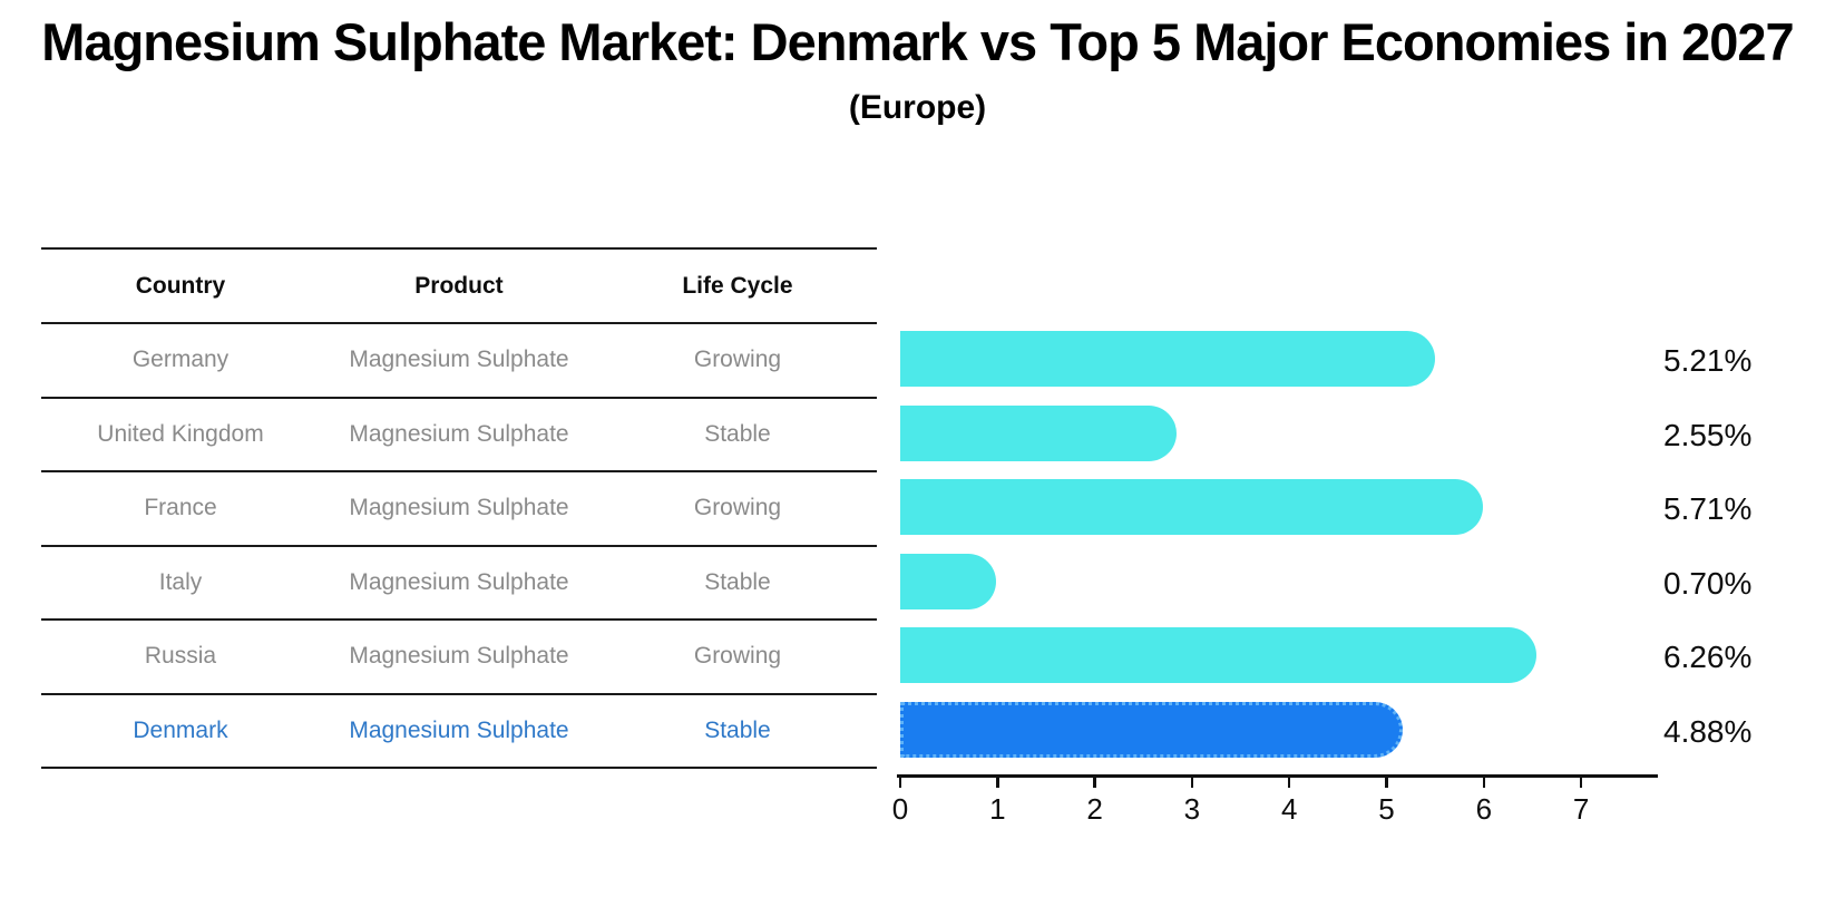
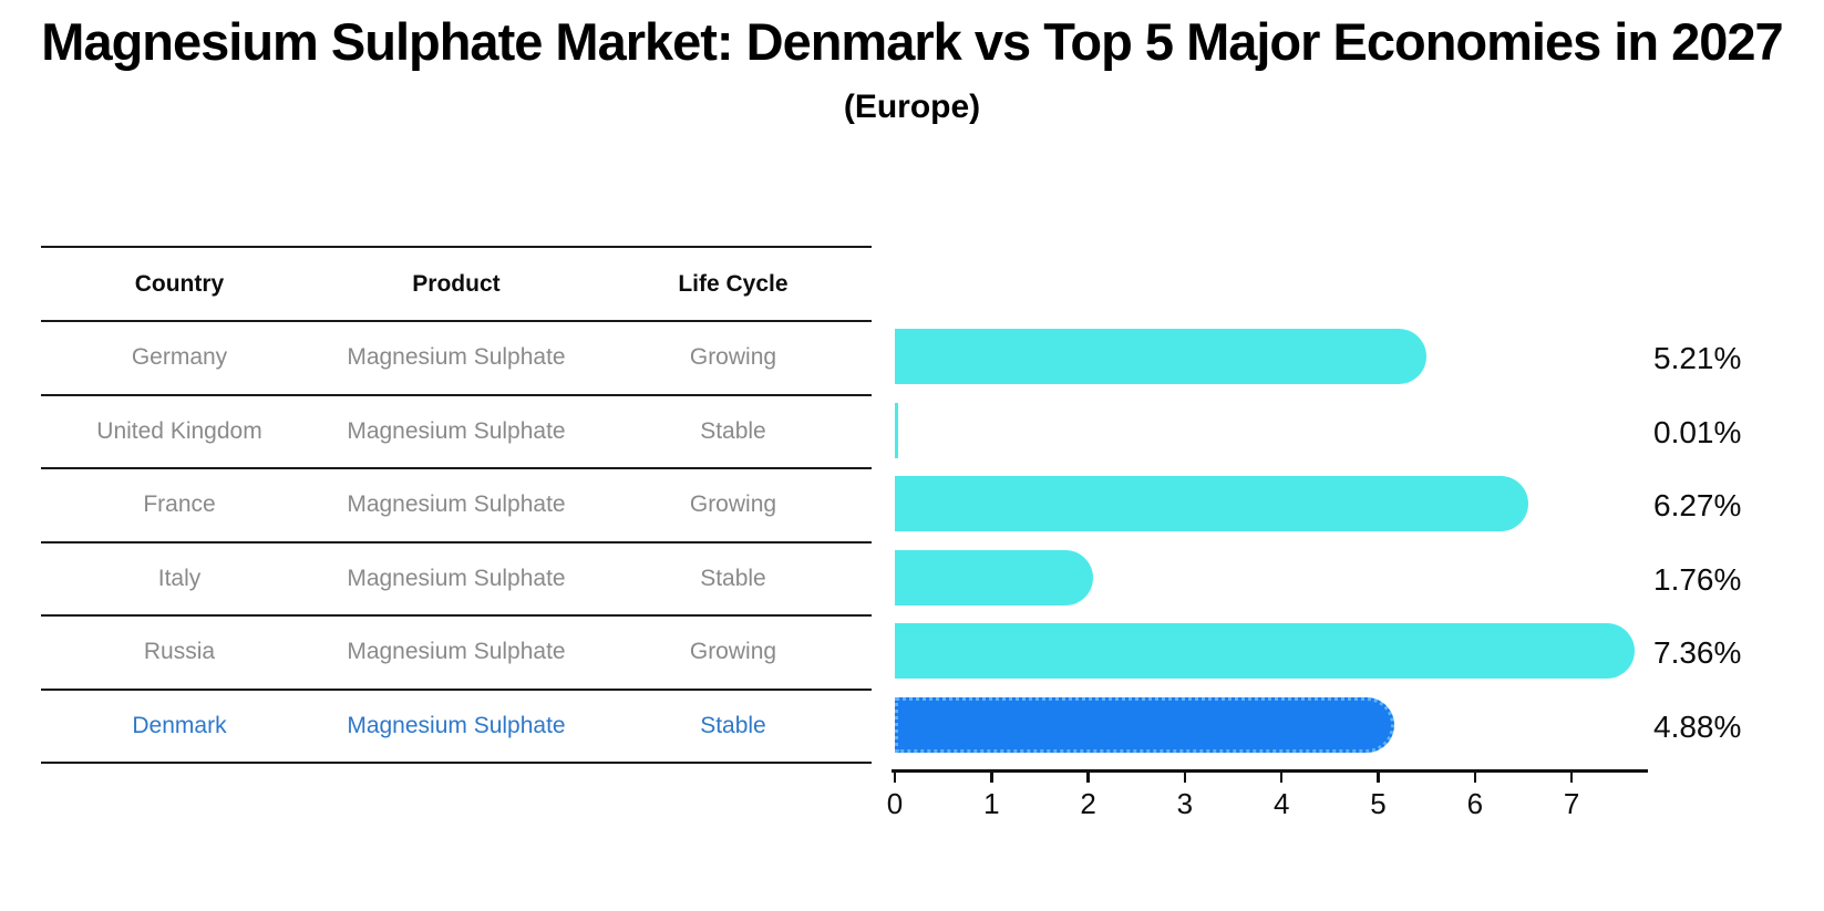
United Kingdom: 2.55% -> 0.01%
France: 5.71% -> 6.27%
Italy: 0.70% -> 1.76%
Russia: 6.26% -> 7.36%
